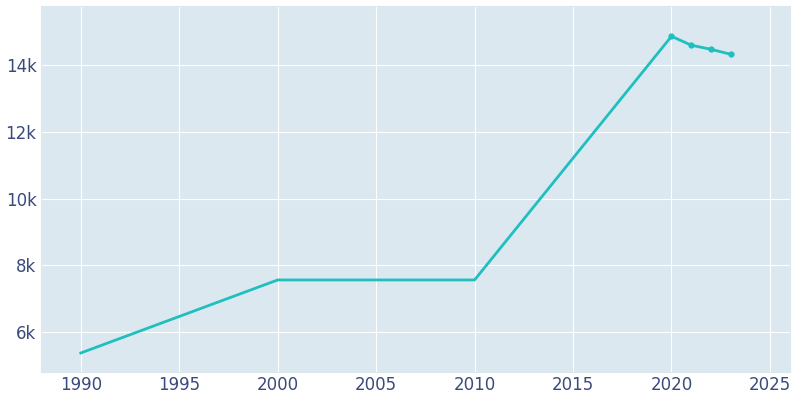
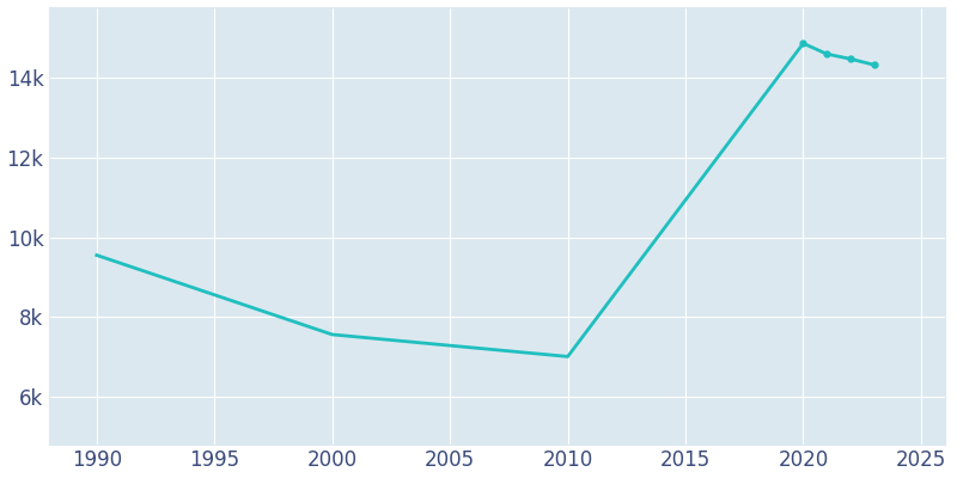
1990: 5.36k -> 9.55k
2010: 7.55k -> 7.00k
